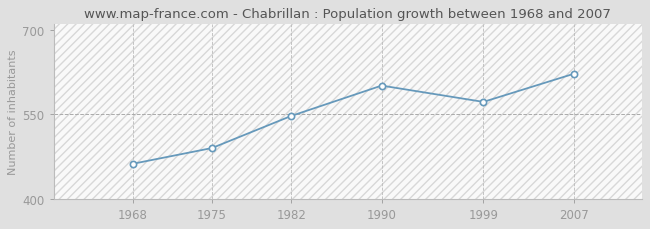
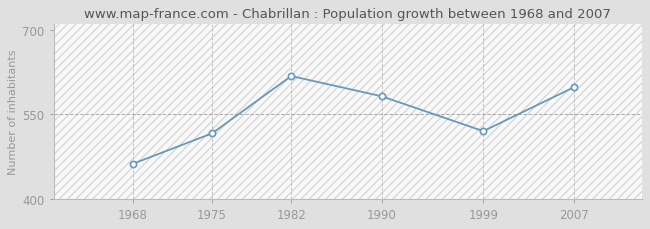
1975: 490 -> 516
1982: 547 -> 618
1990: 601 -> 582
1999: 572 -> 520
2007: 622 -> 598
